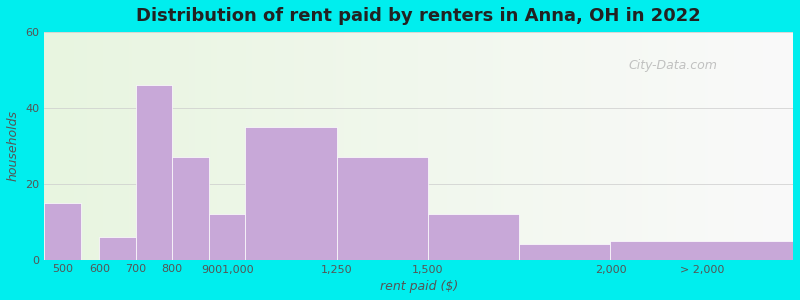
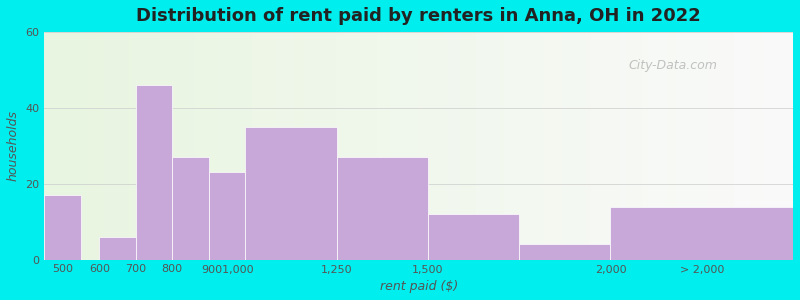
500: 15 -> 17
9001,000: 12 -> 23
> 2,000: 5 -> 14
